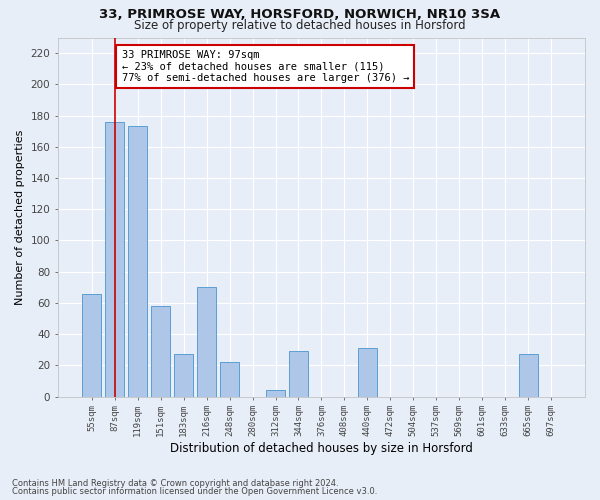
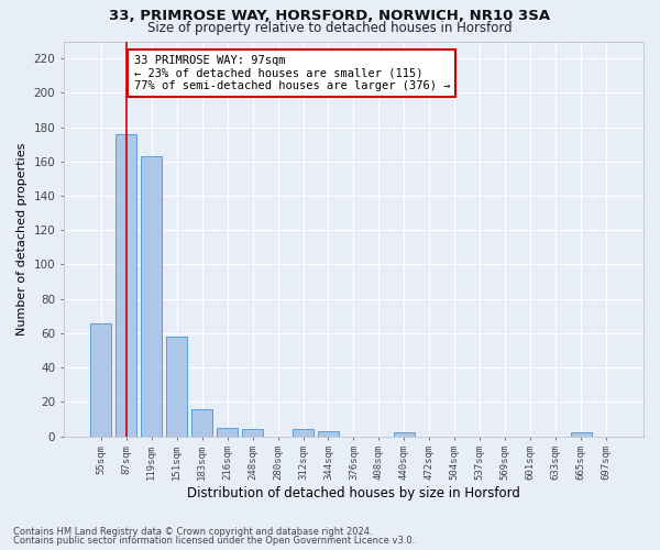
119sqm: 173 -> 163
183sqm: 27 -> 16
216sqm: 70 -> 5
248sqm: 22 -> 4
344sqm: 29 -> 3
440sqm: 31 -> 2
665sqm: 27 -> 2
